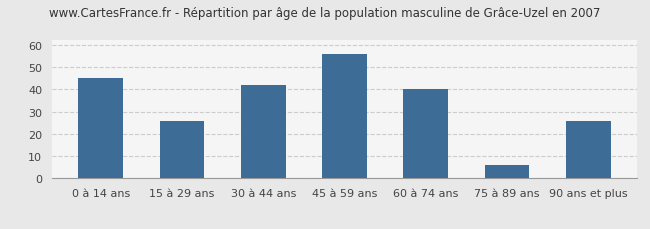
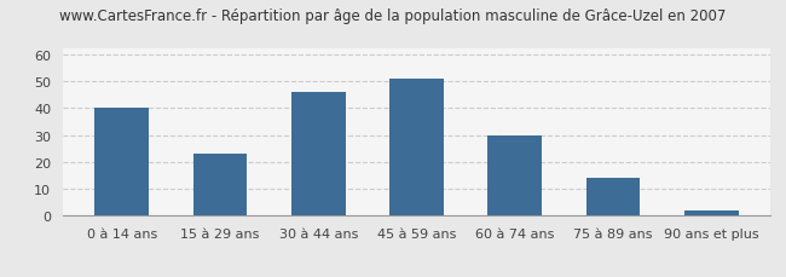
0 à 14 ans: 45 -> 40
15 à 29 ans: 26 -> 23
30 à 44 ans: 42 -> 46
45 à 59 ans: 56 -> 51
60 à 74 ans: 40 -> 30
75 à 89 ans: 6 -> 14
90 ans et plus: 26 -> 2
